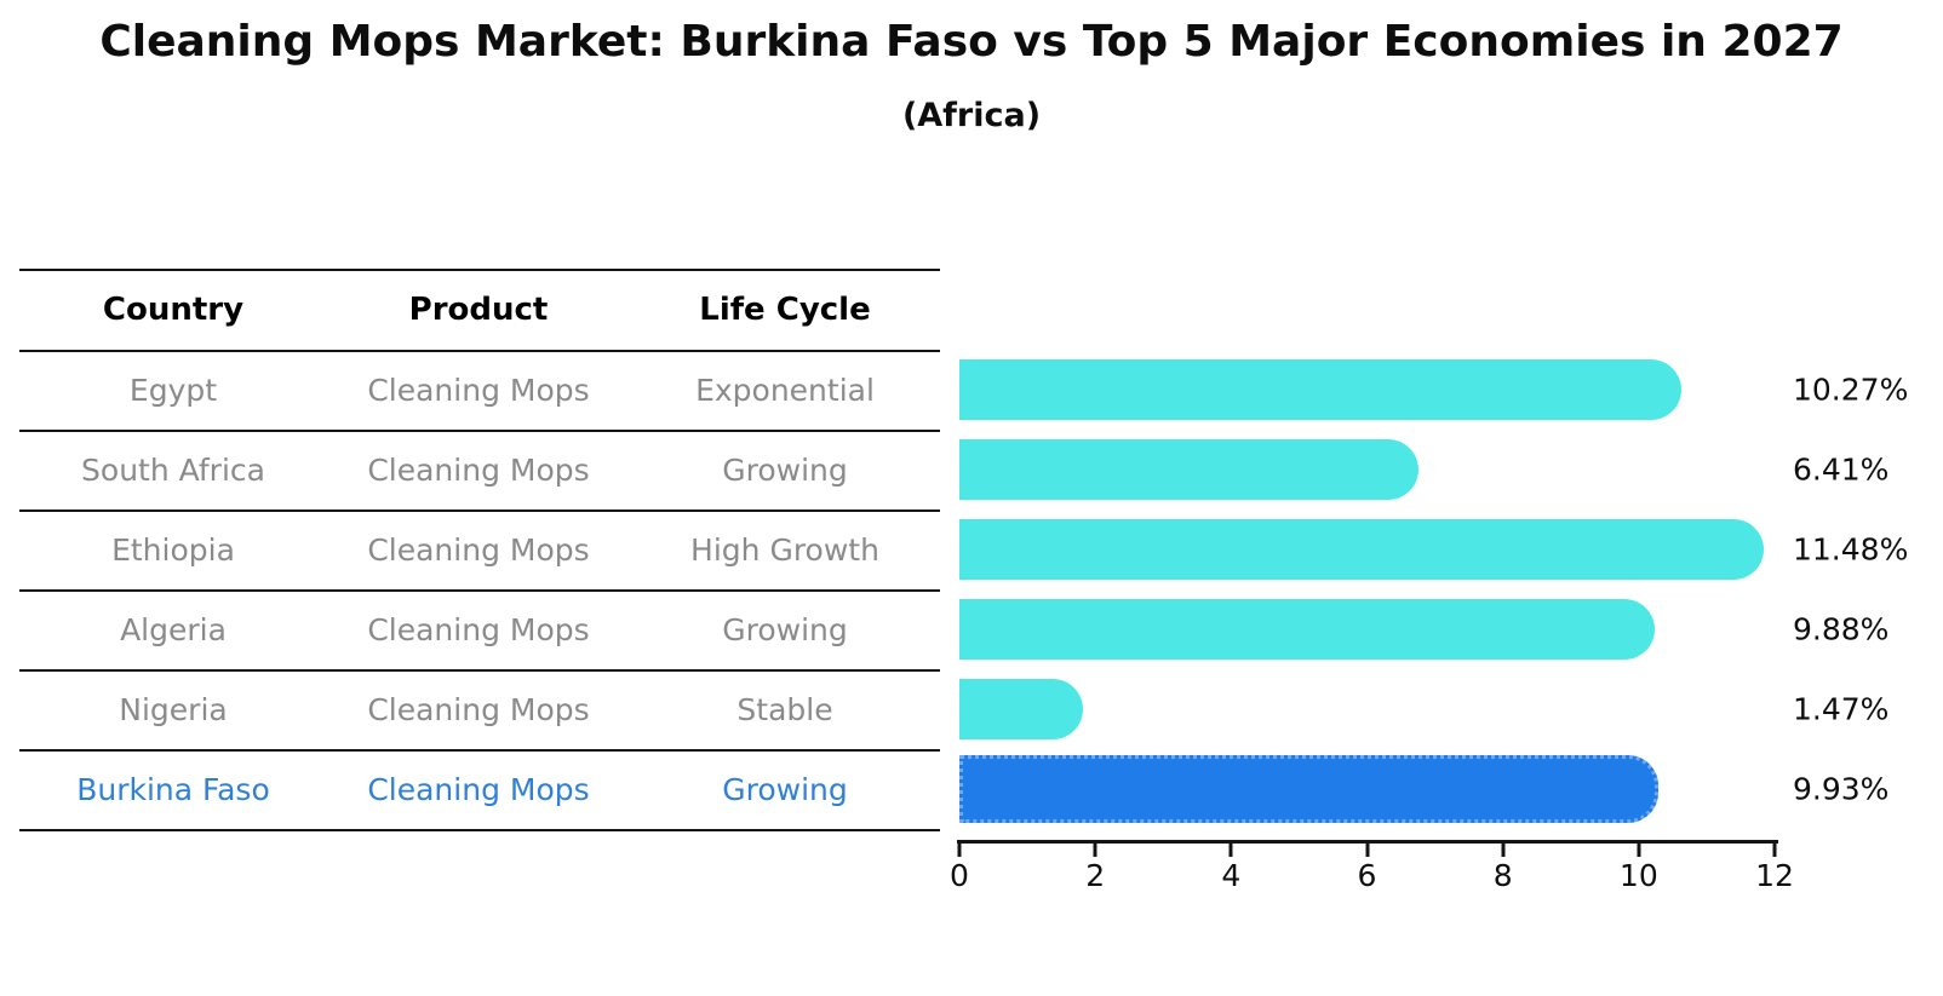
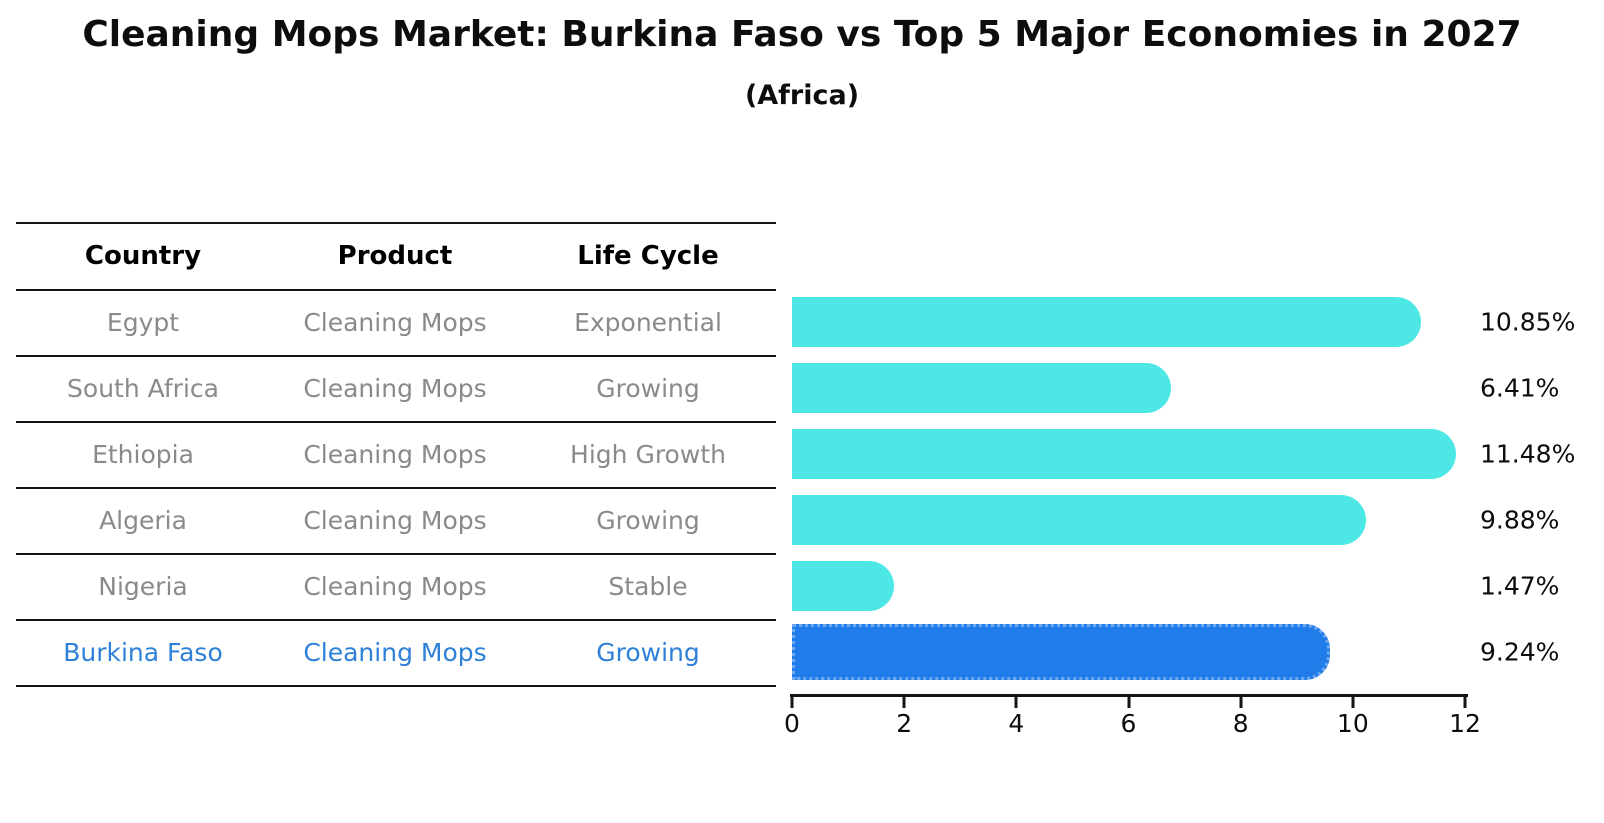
Egypt: 10.27% -> 10.85%
Burkina Faso: 9.93% -> 9.24%
